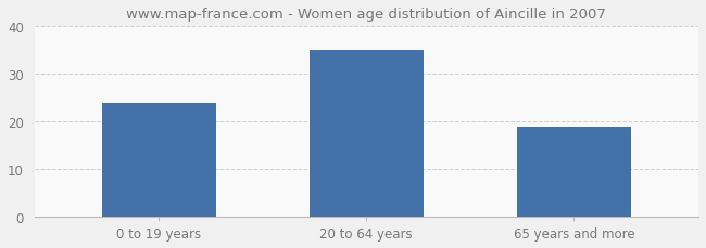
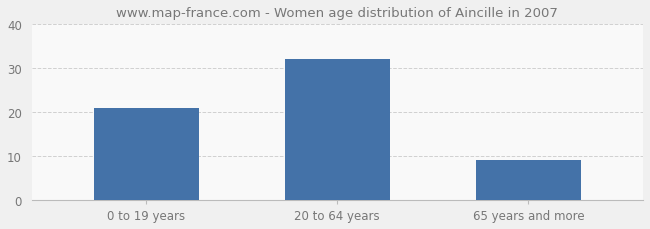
0 to 19 years: 24 -> 21
20 to 64 years: 35 -> 32
65 years and more: 19 -> 9
